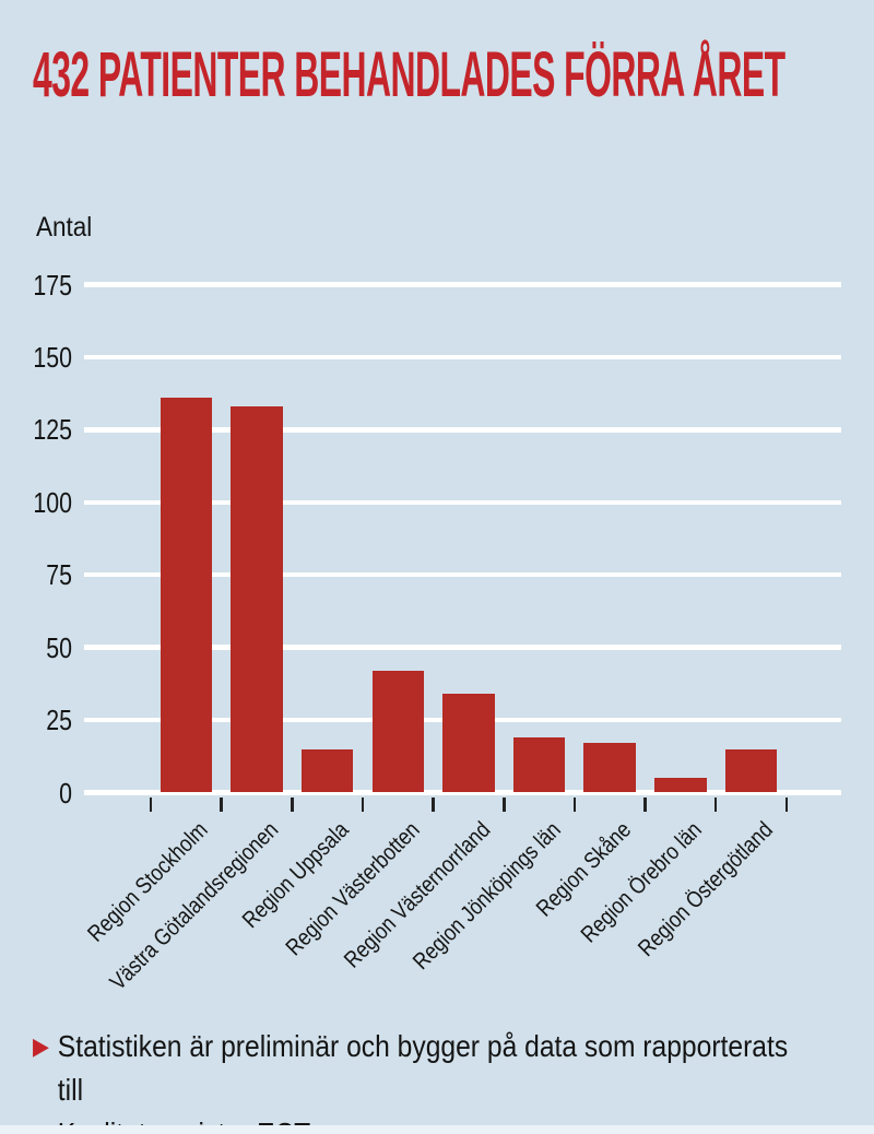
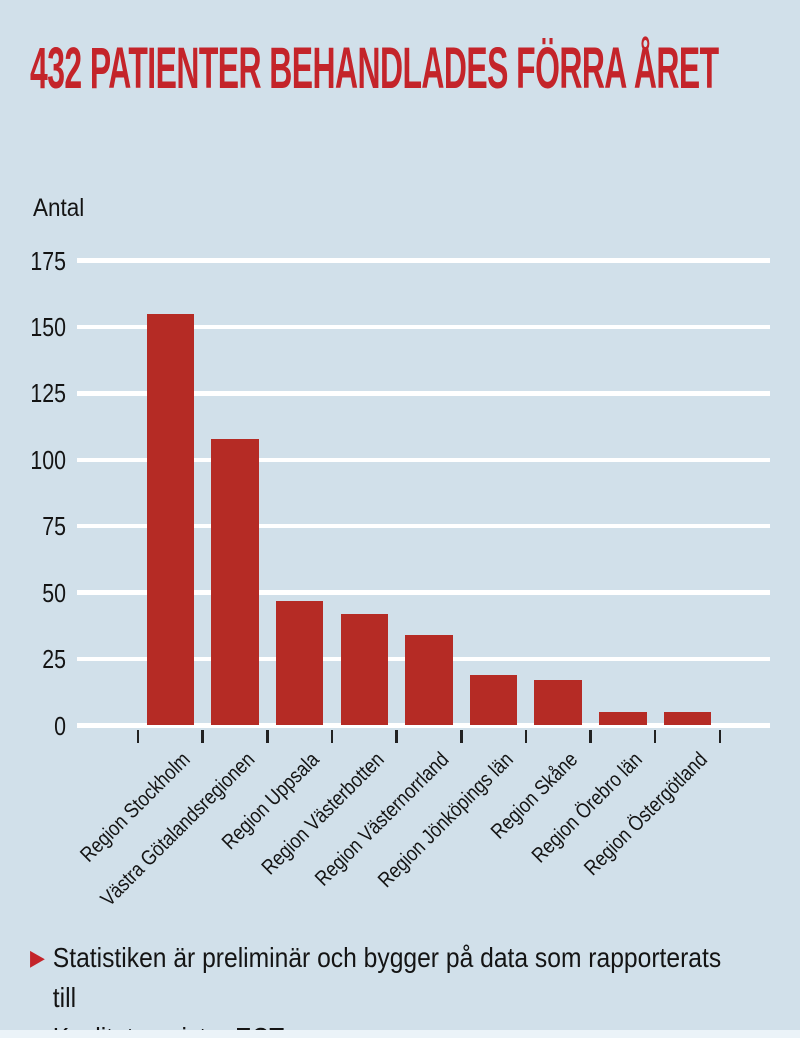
Region Stockholm: 136 -> 155
Västra Götalandsregionen: 133 -> 108
Region Uppsala: 15 -> 47
Region Östergötland: 15 -> 5
